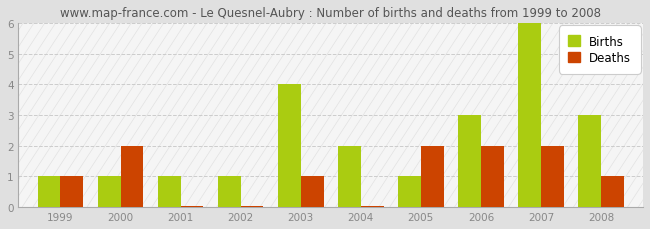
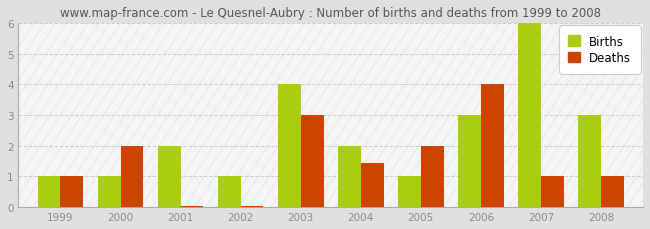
Births/2001: 1 -> 2
Deaths/2003: 1.00 -> 3.00
Deaths/2004: 0.05 -> 1.45
Deaths/2006: 2.00 -> 4.00
Deaths/2007: 2.00 -> 1.00
